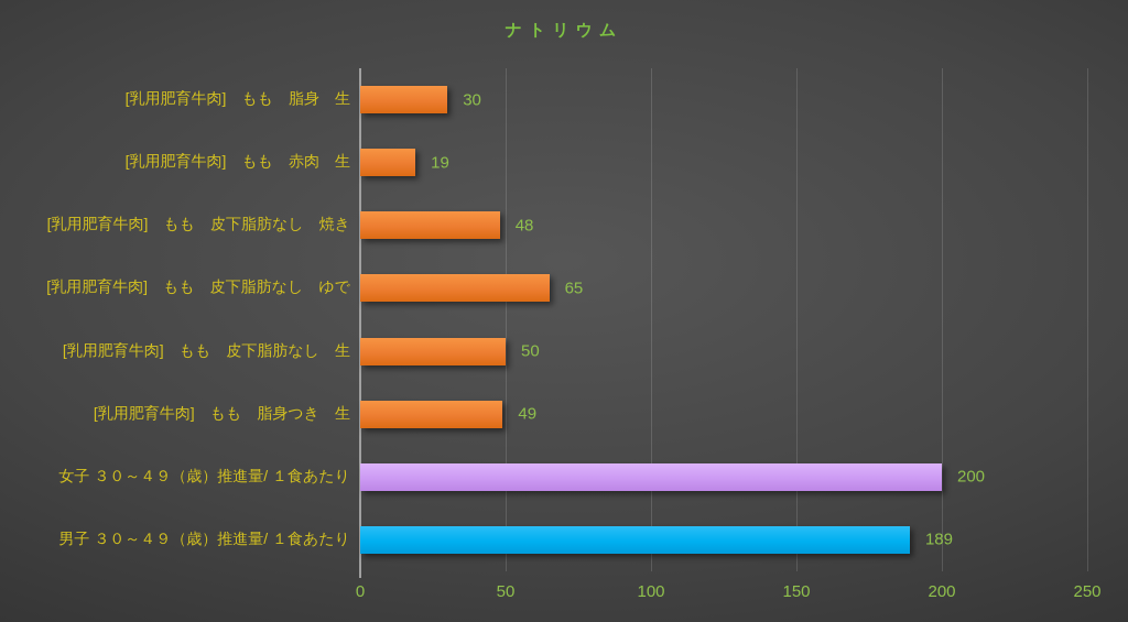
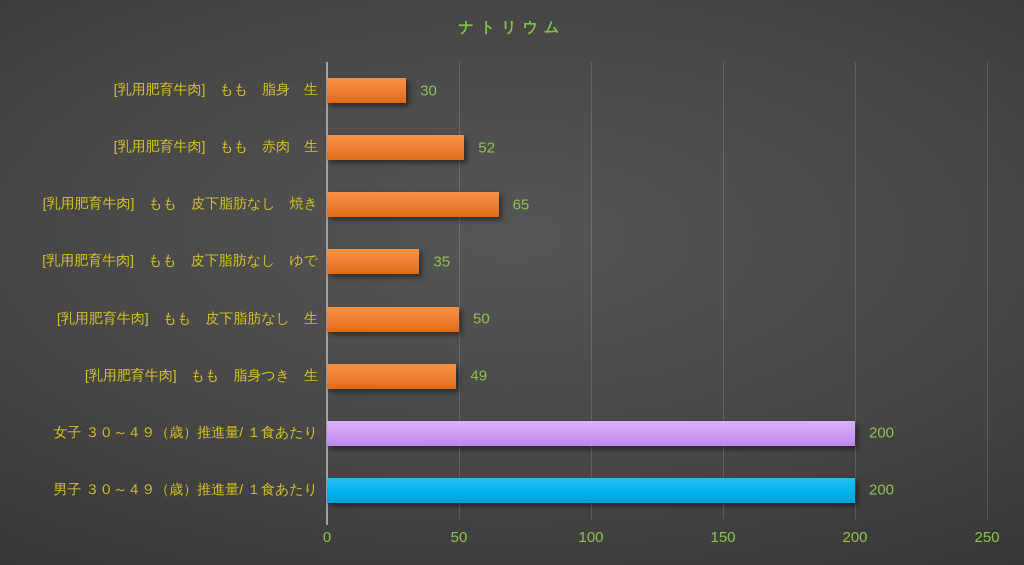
[乳用肥育牛肉] もも 赤肉 生: 19 -> 52
[乳用肥育牛肉] もも 皮下脂肪なし 焼き: 48 -> 65
[乳用肥育牛肉] もも 皮下脂肪なし ゆで: 65 -> 35
男子 ３０～４９（歳）推進量/ １食あたり: 189 -> 200
